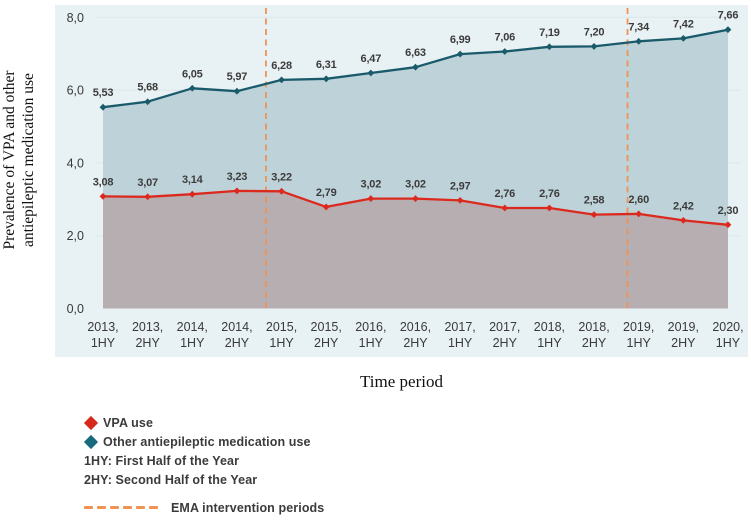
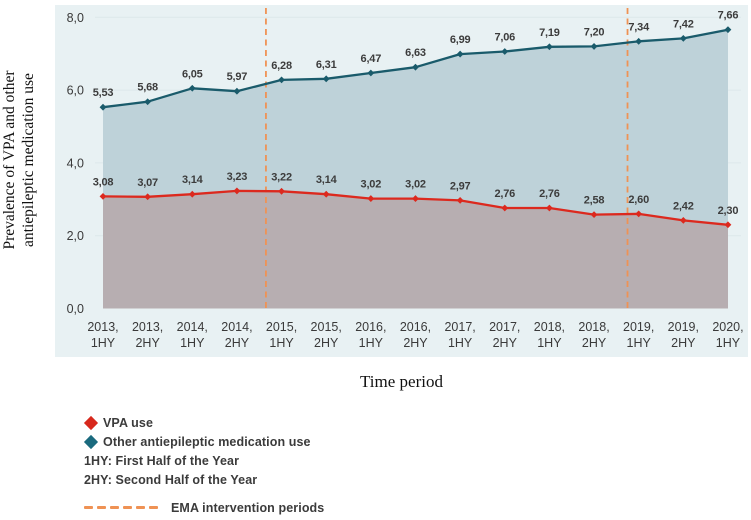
VPA use/2015, 2HY: 2,79 -> 3,14
